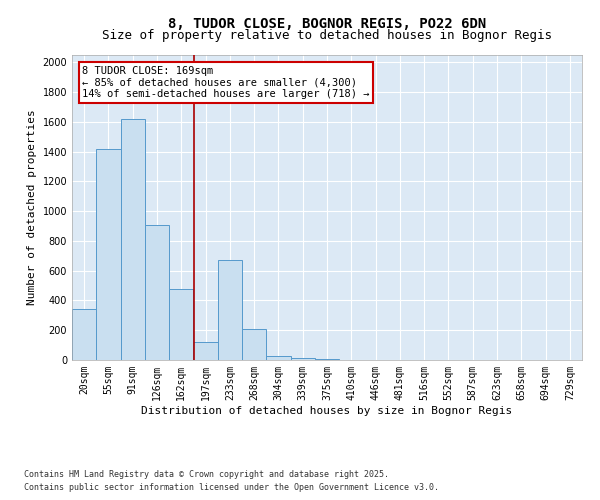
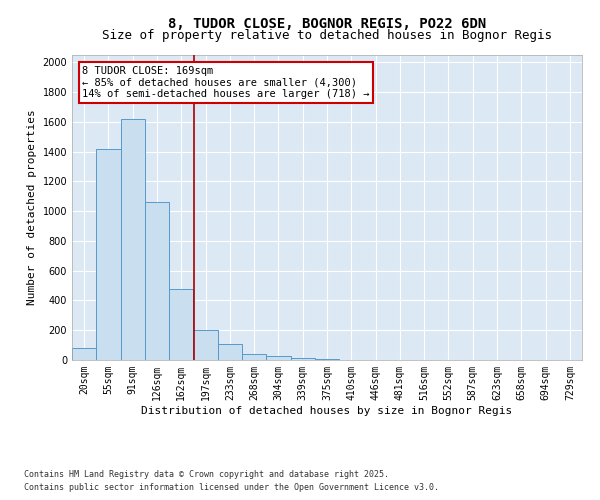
20sqm: 340 -> 80
126sqm: 910 -> 1060
197sqm: 120 -> 200
233sqm: 670 -> 110
268sqm: 210 -> 40
